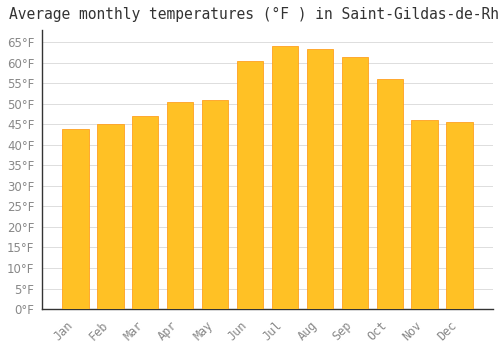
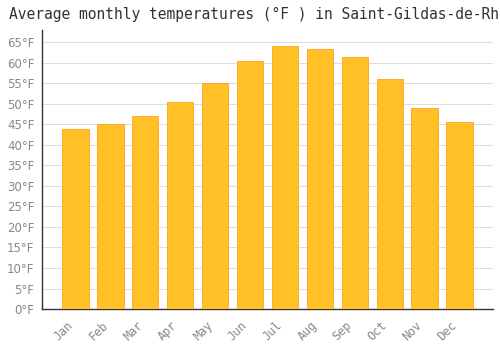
May: 51.0°F -> 55.0°F
Nov: 46.0°F -> 49.0°F
